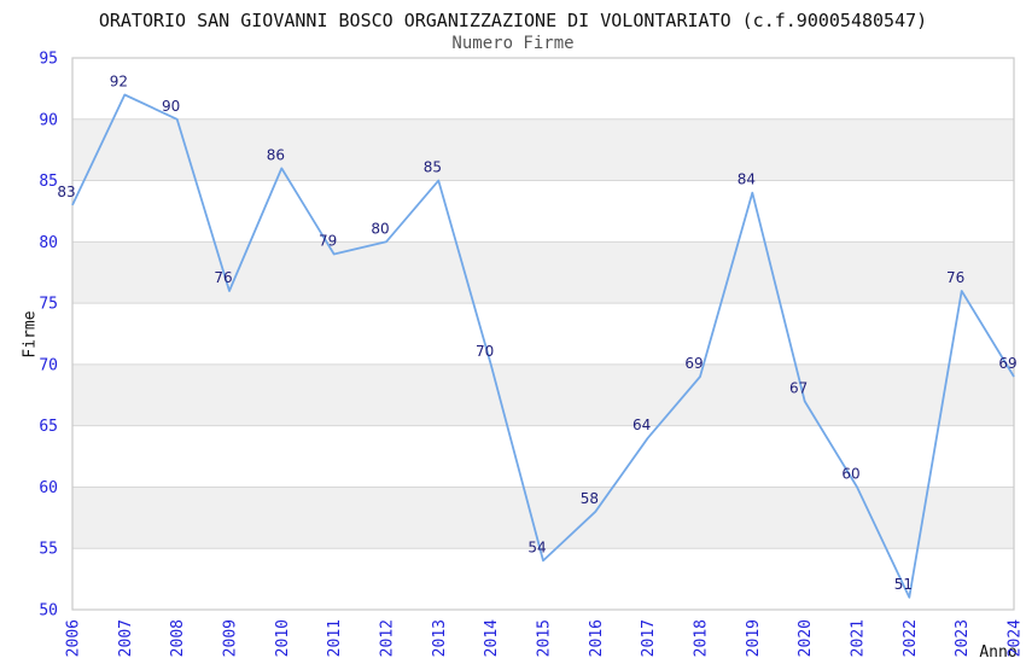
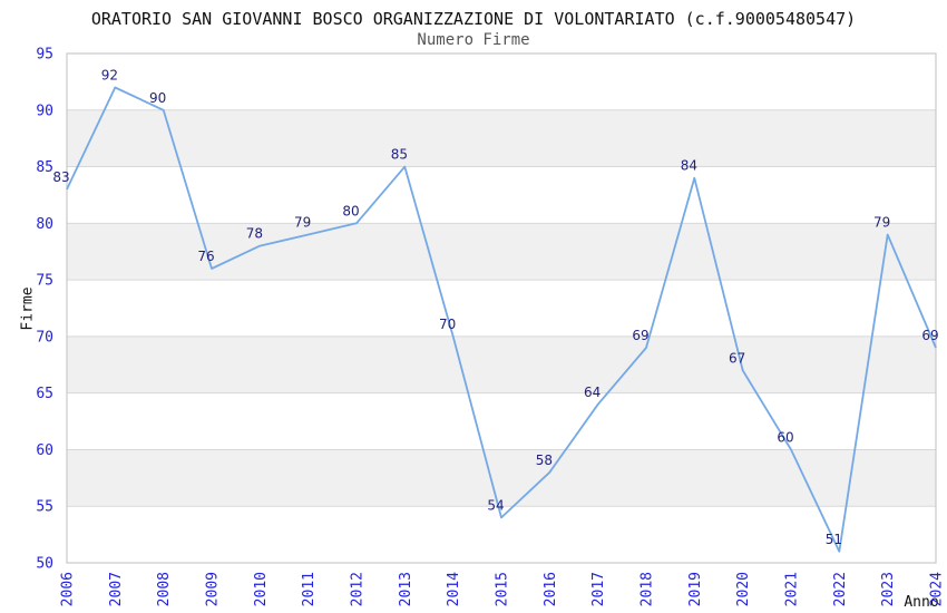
2010: 86 -> 78
2023: 76 -> 79
